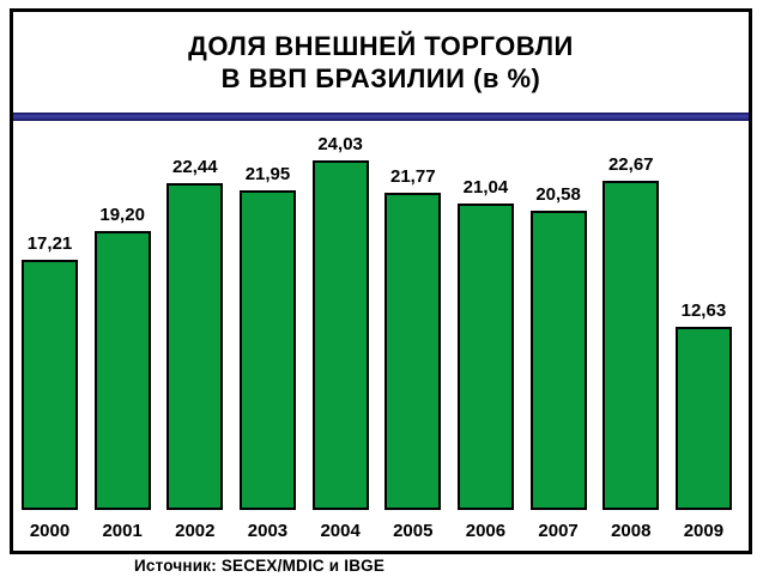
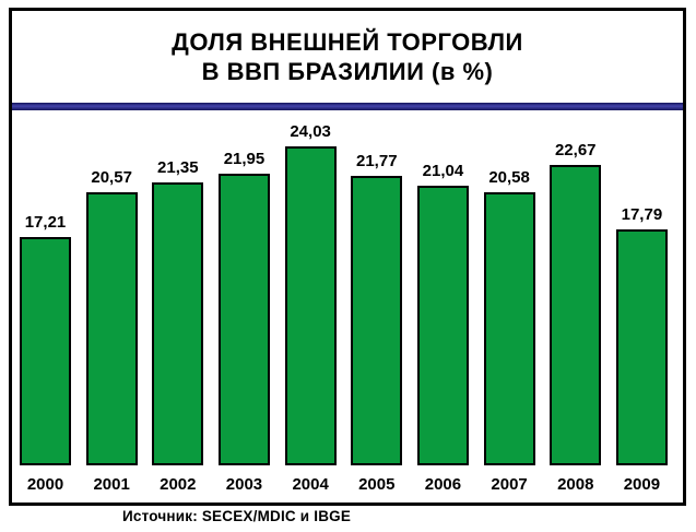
2001: 19,20 -> 20,57
2002: 22,44 -> 21,35
2009: 12,63 -> 17,79
